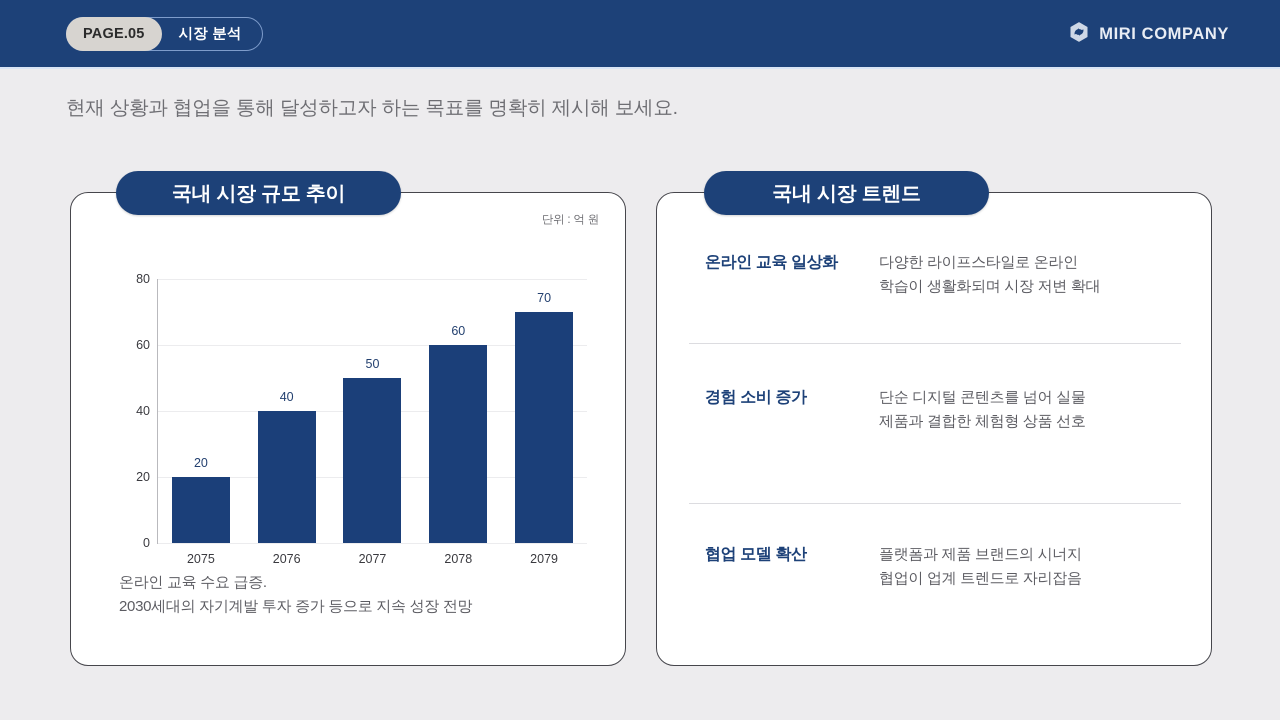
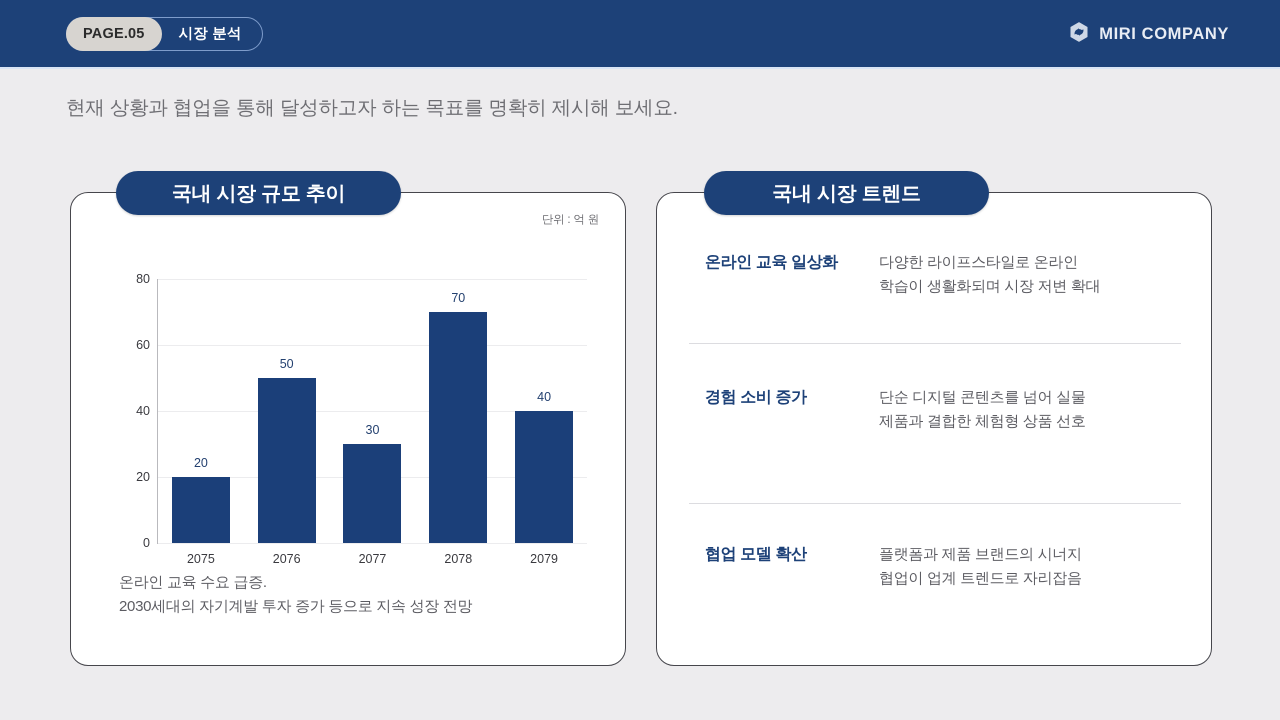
2076: 40 -> 50
2077: 50 -> 30
2078: 60 -> 70
2079: 70 -> 40
